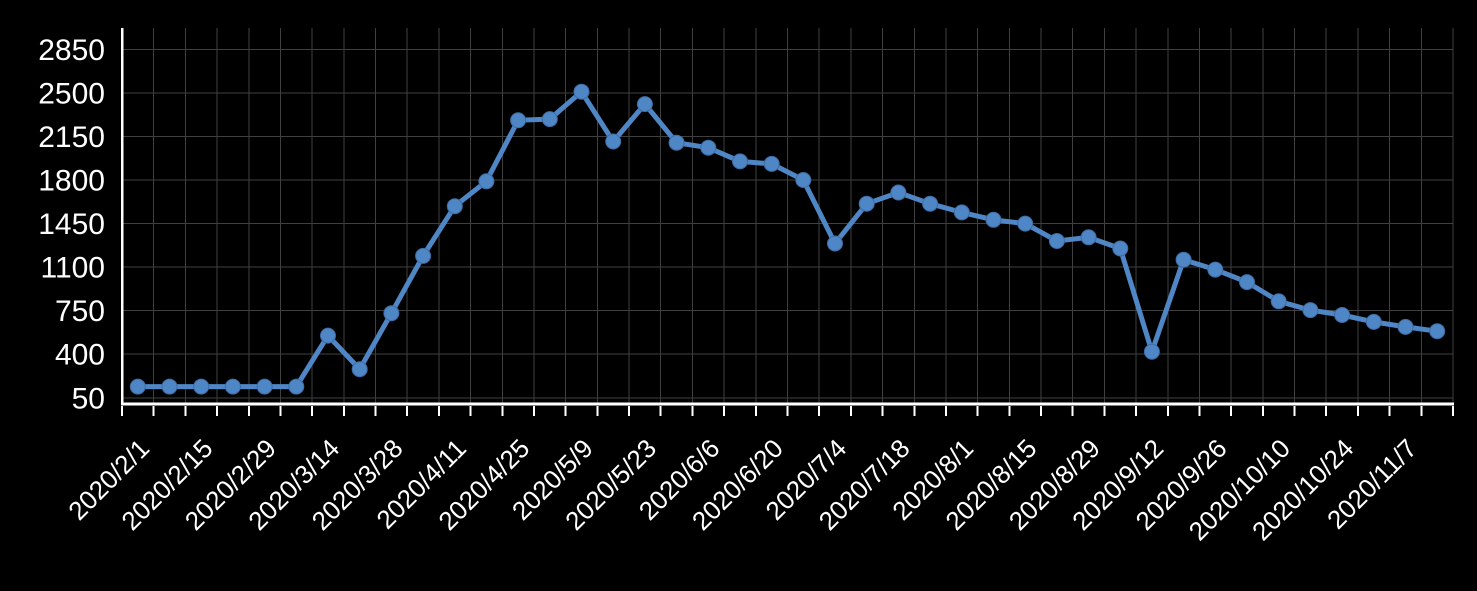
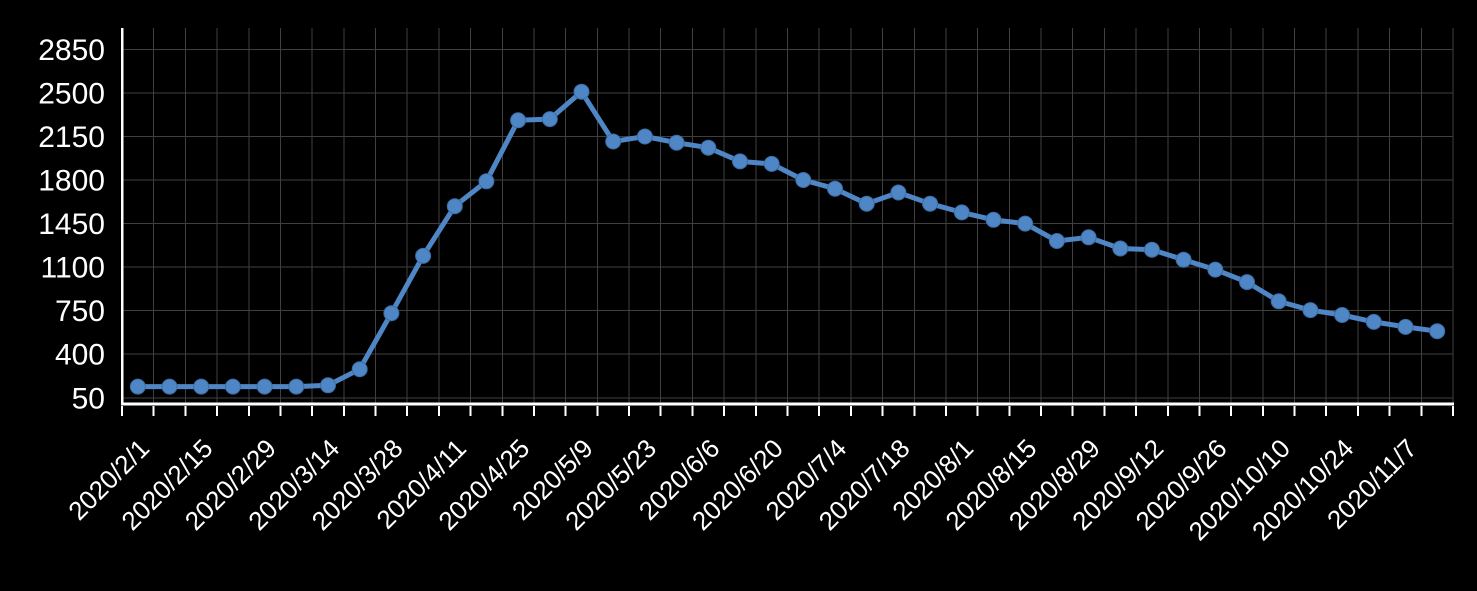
2020/3/14: 550 -> 150
2020/5/23: 2410 -> 2150
2020/7/4: 1290 -> 1730
2020/9/12: 420 -> 1240
